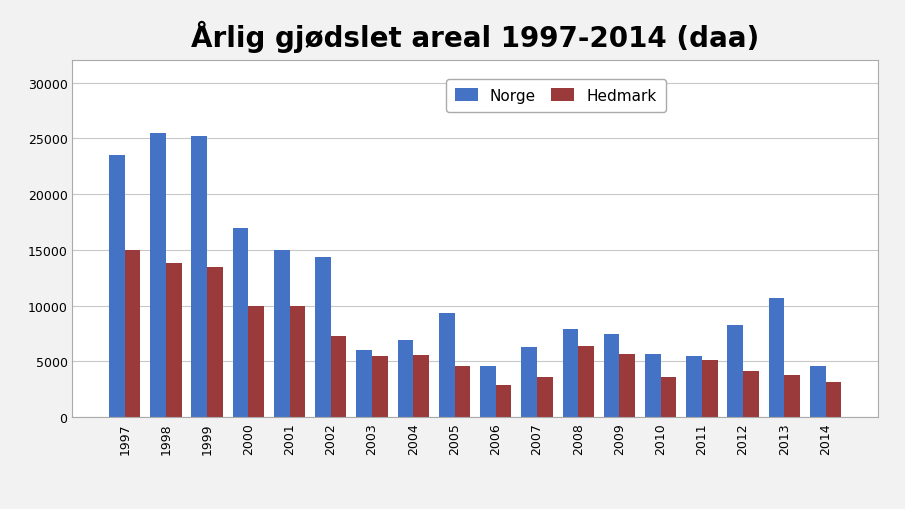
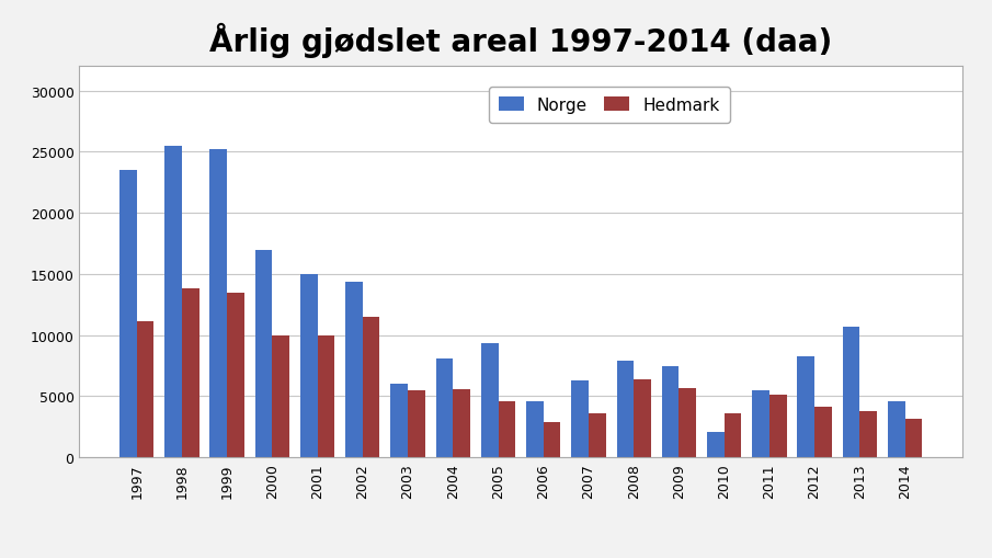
Hedmark/1997: 15000 -> 11100
Hedmark/2002: 7300 -> 11500
Norge/2004: 6900 -> 8100
Norge/2010: 5700 -> 2100
